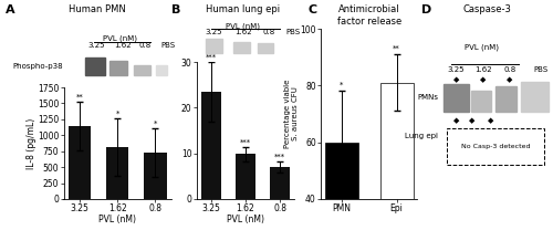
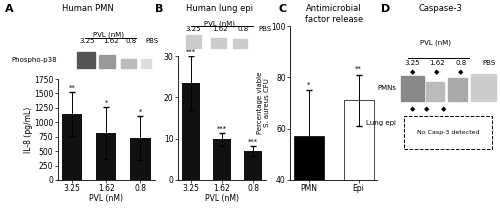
PMN: 60 -> 57
Epi: 81 -> 71
